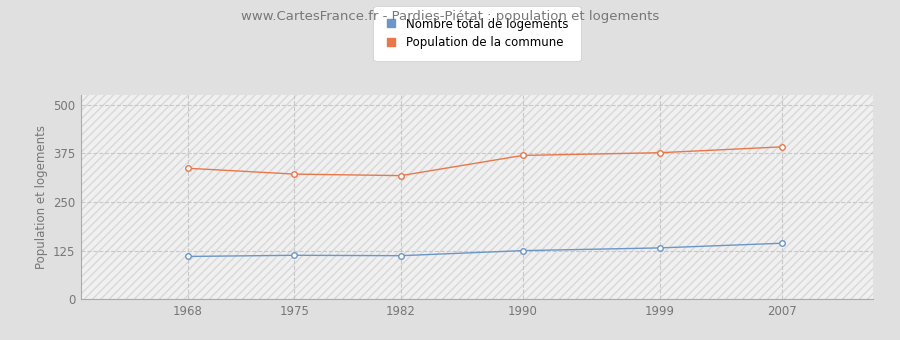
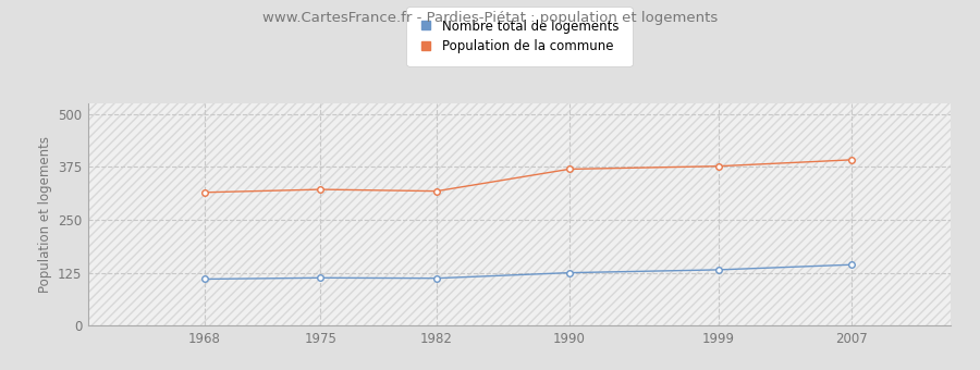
Population de la commune/1968: 337 -> 315
